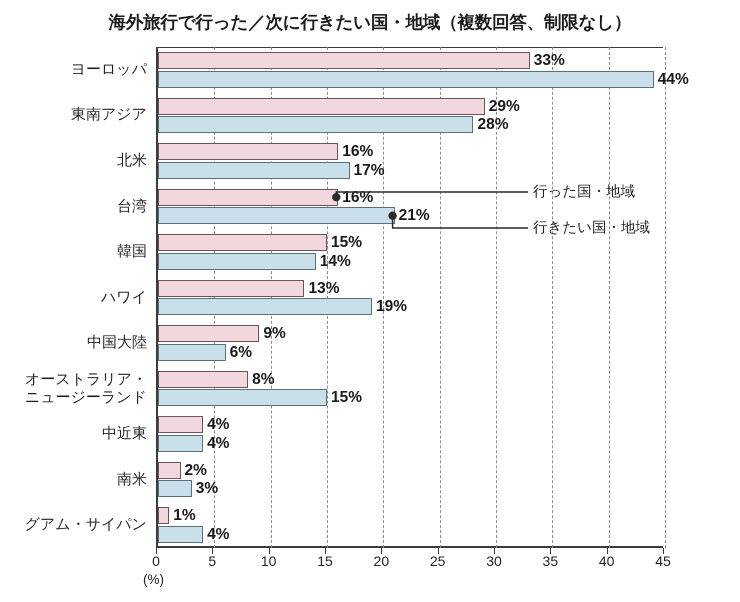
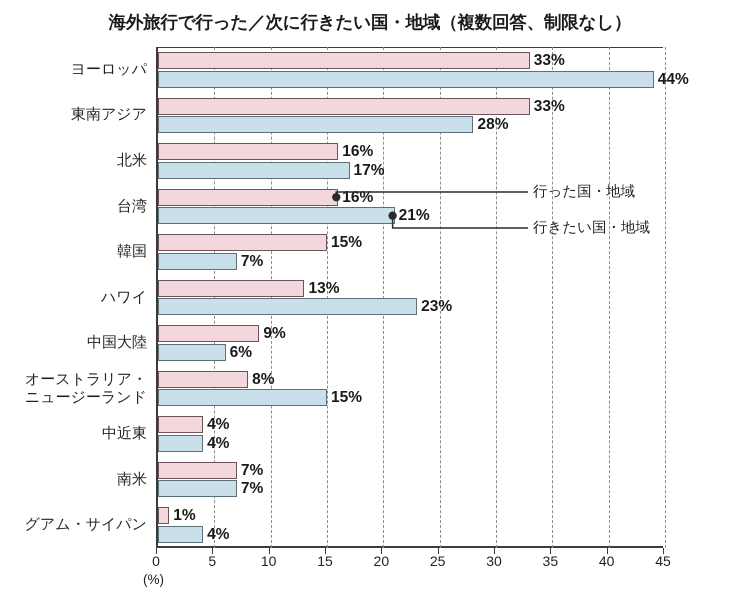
行った国・地域/東南アジア: 29% -> 33%
行きたい国・地域/韓国: 14% -> 7%
行きたい国・地域/ハワイ: 19% -> 23%
行った国・地域/南米: 2% -> 7%
行きたい国・地域/南米: 3% -> 7%
